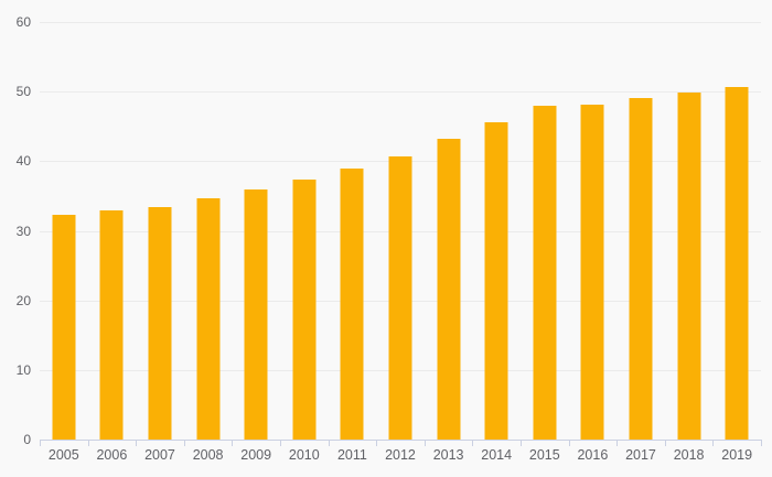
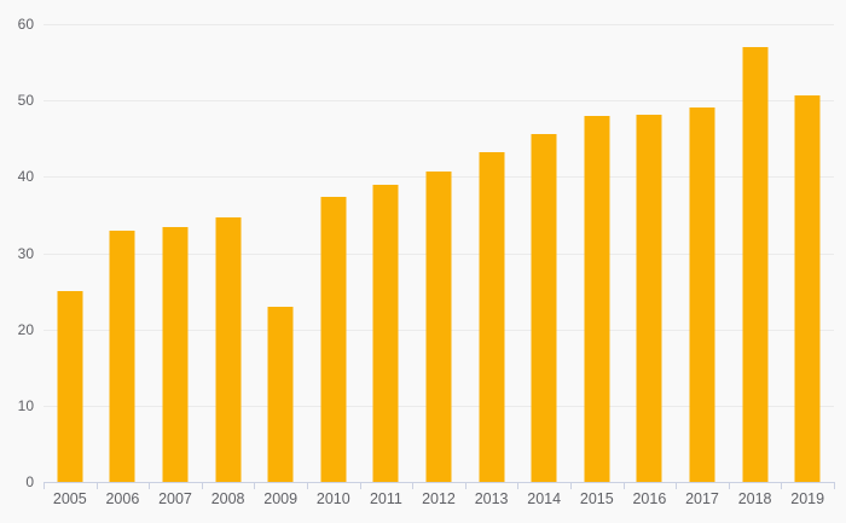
2005: 32 -> 25
2009: 36 -> 23
2018: 50 -> 57
